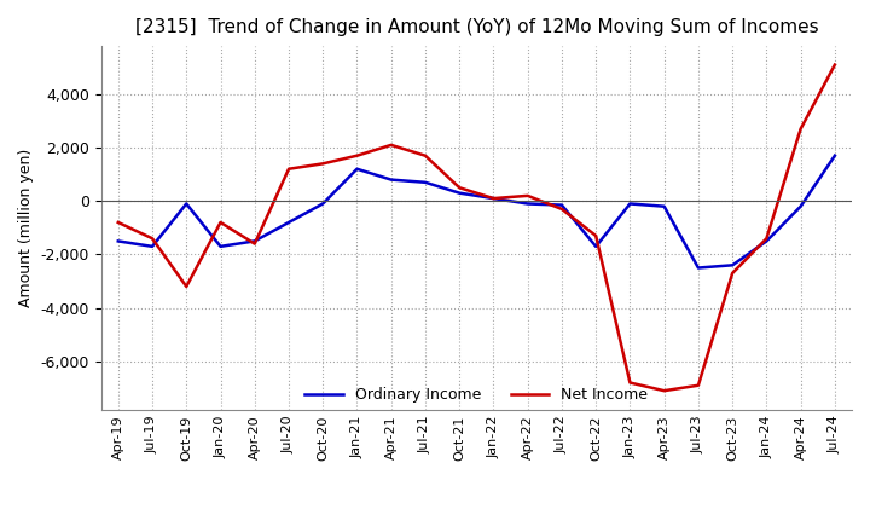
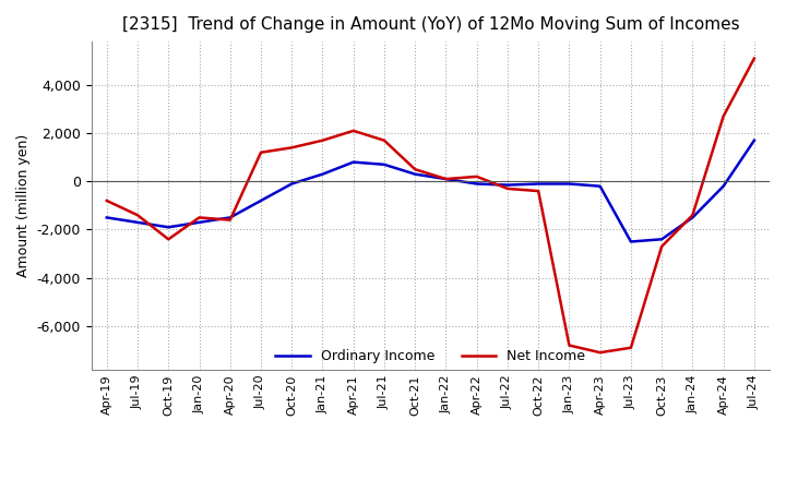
Ordinary Income/Oct-19: -100 -> -1,900
Net Income/Oct-19: -3,200 -> -2,400
Net Income/Jan-20: -800 -> -1,500
Ordinary Income/Jan-21: 1,200 -> 300
Ordinary Income/Oct-22: -1,700 -> -100
Net Income/Oct-22: -1,300 -> -400
